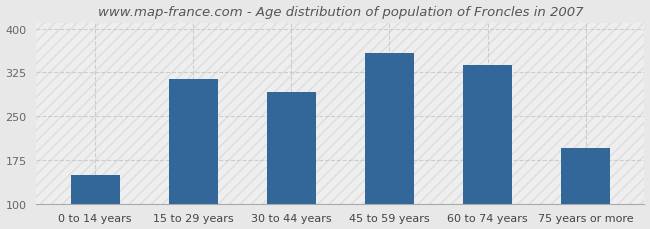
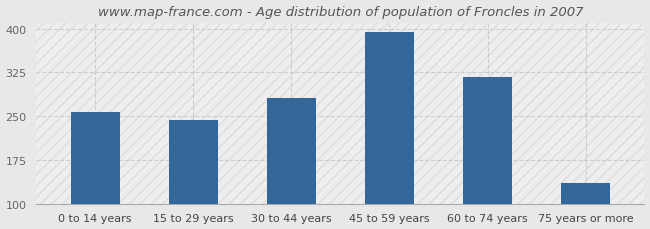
0 to 14 years: 150 -> 257
15 to 29 years: 314 -> 243
30 to 44 years: 292 -> 281
45 to 59 years: 358 -> 395
60 to 74 years: 338 -> 318
75 years or more: 196 -> 135
